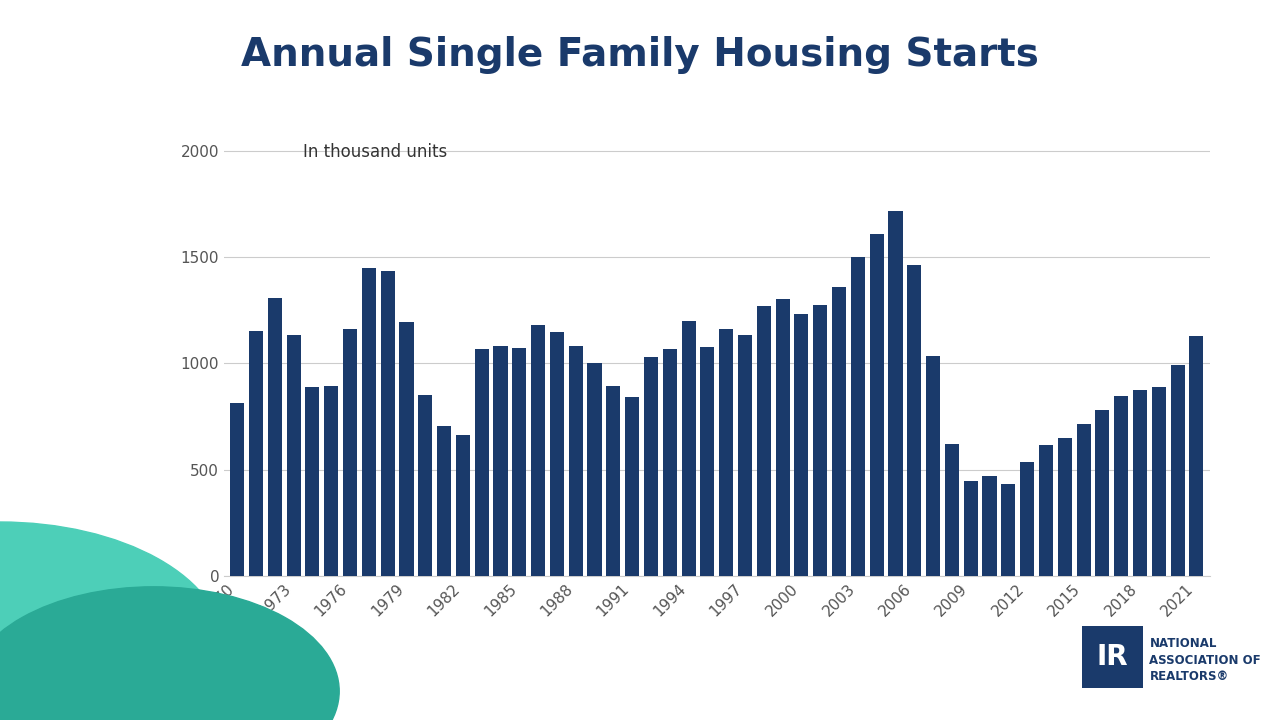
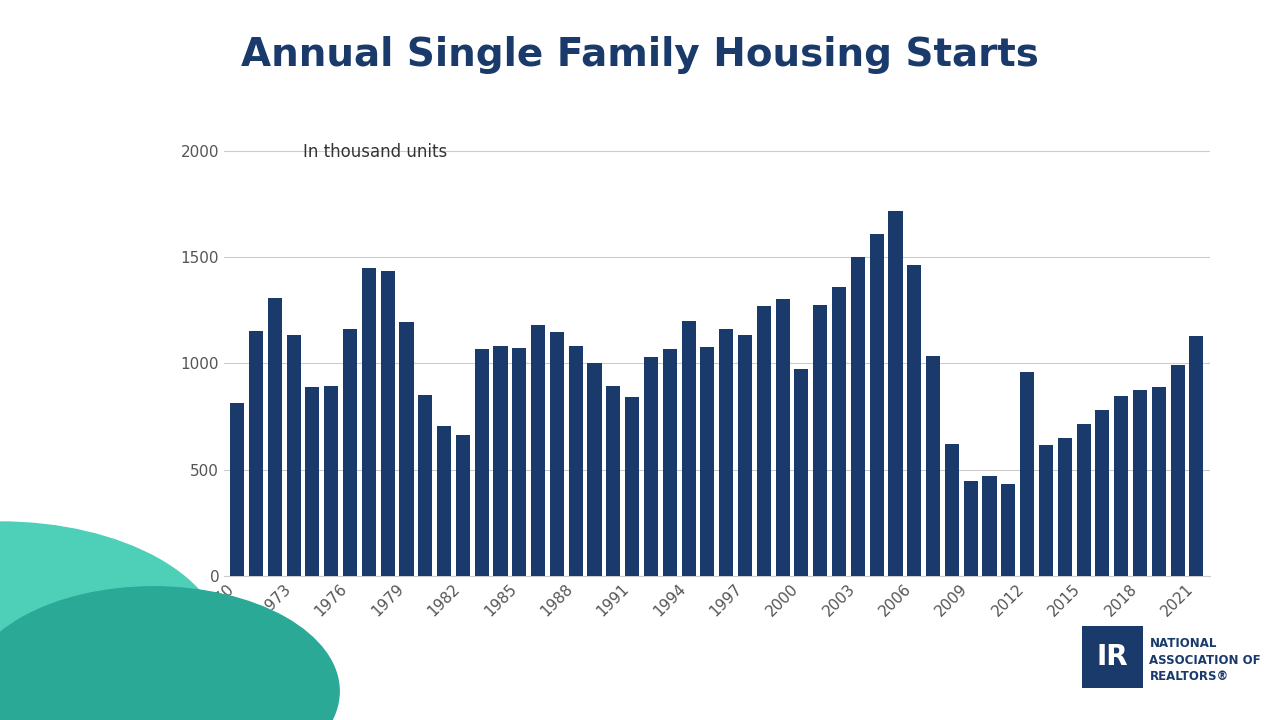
2000: 1231 -> 975
2012: 535 -> 960
